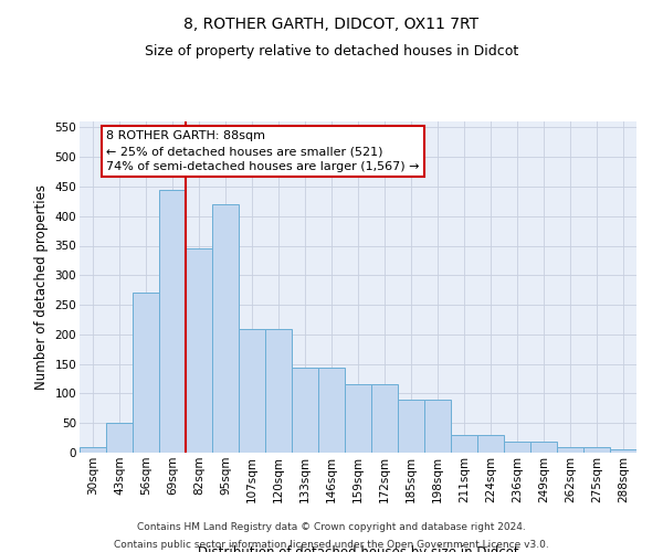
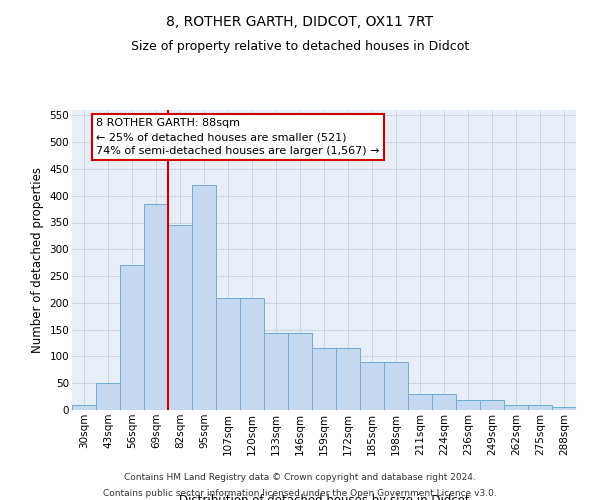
69sqm: 444 -> 385
